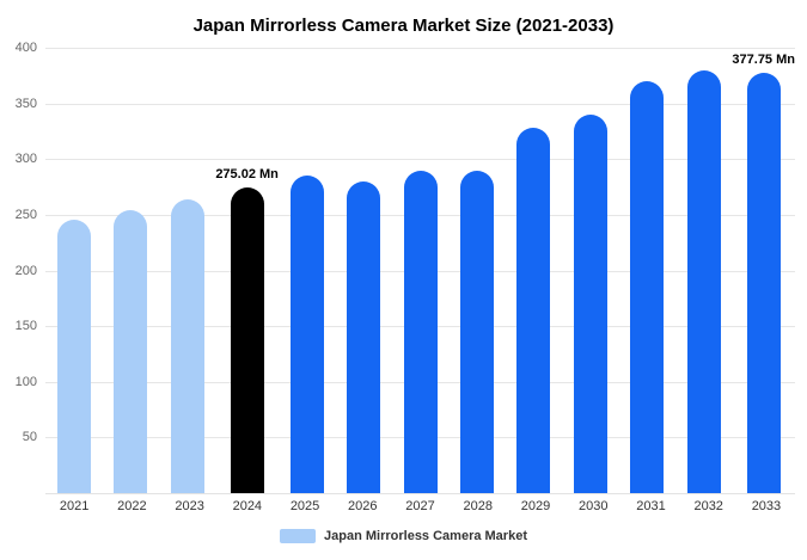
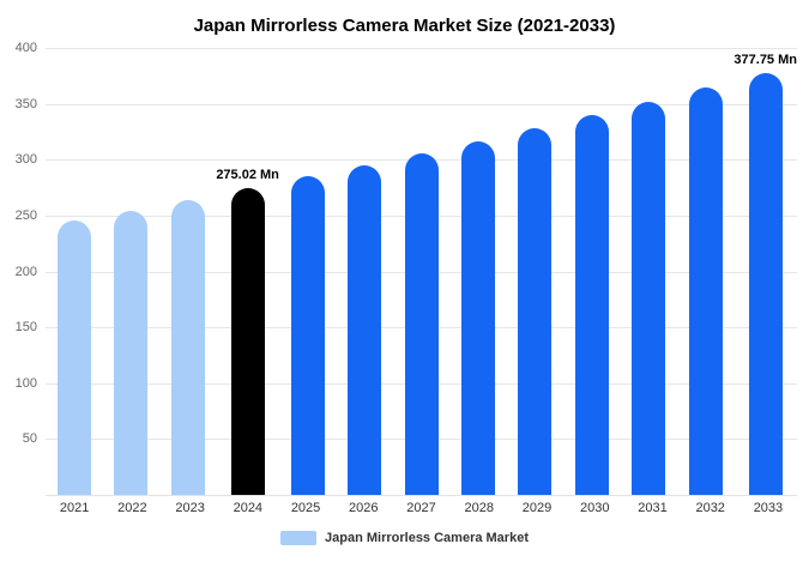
2026: 280 -> 300
2027: 290 -> 310
2028: 290 -> 320
2031: 370 -> 350
2032: 380 -> 360
